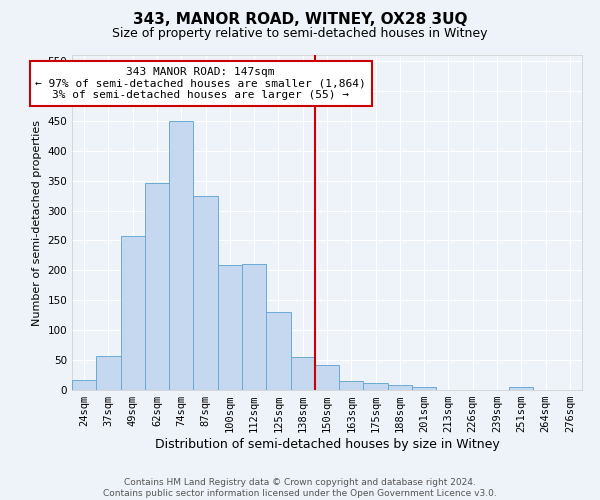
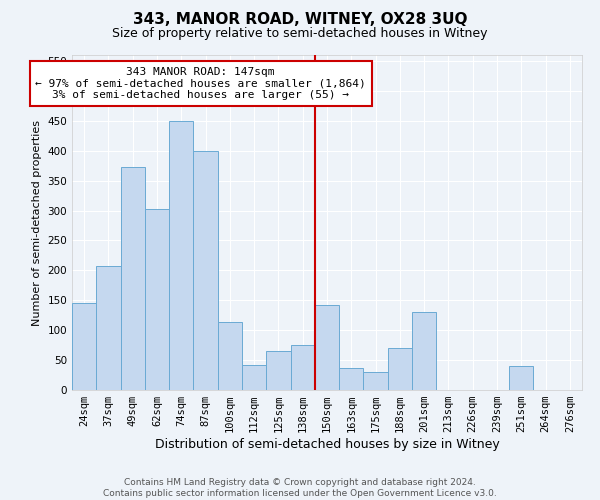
24sqm: 16 -> 146
37sqm: 57 -> 208
49sqm: 258 -> 372
62sqm: 346 -> 302
87sqm: 324 -> 400
100sqm: 209 -> 114
112sqm: 211 -> 42
125sqm: 131 -> 66
138sqm: 56 -> 76
150sqm: 42 -> 142
163sqm: 15 -> 36
175sqm: 11 -> 30
188sqm: 8 -> 70
201sqm: 5 -> 130
251sqm: 5 -> 40
